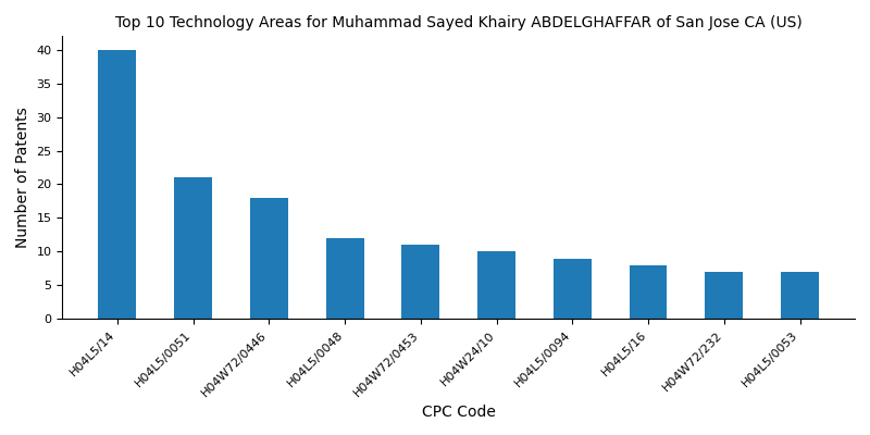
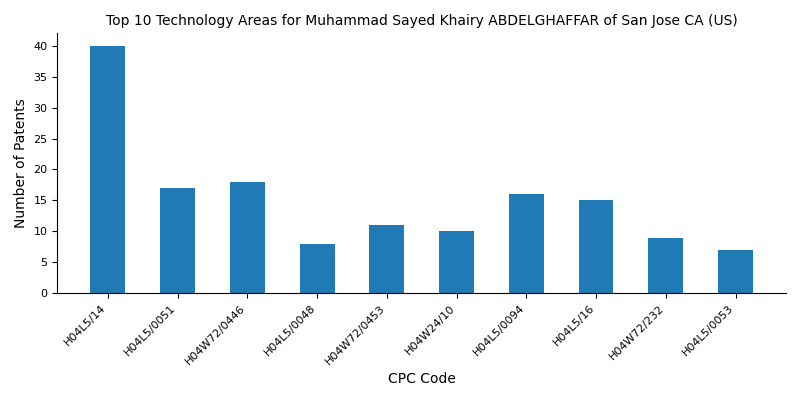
H04L5/0051: 21 -> 17
H04L5/0048: 12 -> 8
H04L5/0094: 9 -> 16
H04L5/16: 8 -> 15
H04W72/232: 7 -> 9
